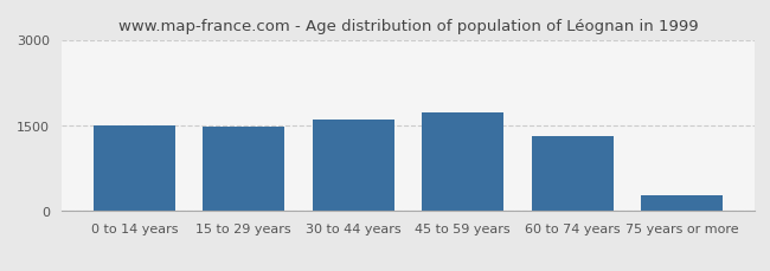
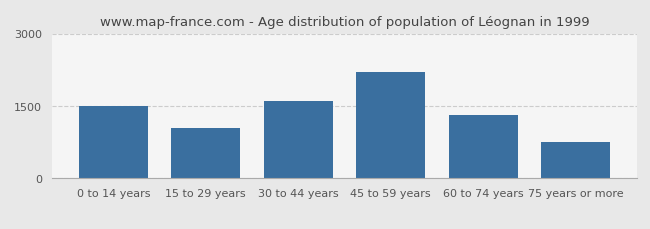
15 to 29 years: 1480 -> 1050
45 to 59 years: 1730 -> 2200
75 years or more: 270 -> 750
